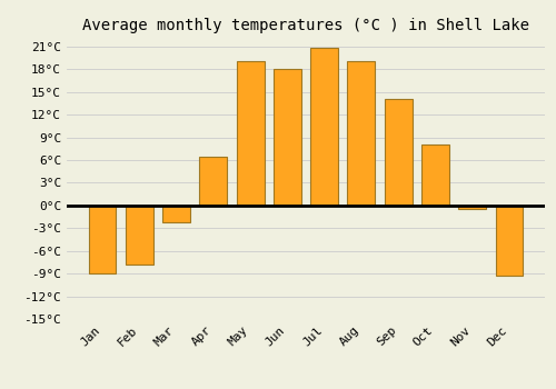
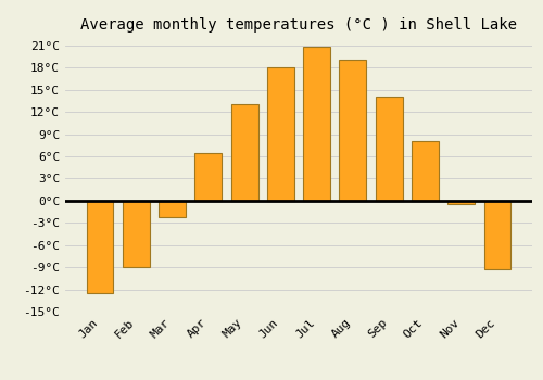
Jan: -9.0°C -> -12.5°C
Feb: -7.8°C -> -9.0°C
May: 19.0°C -> 13.0°C
